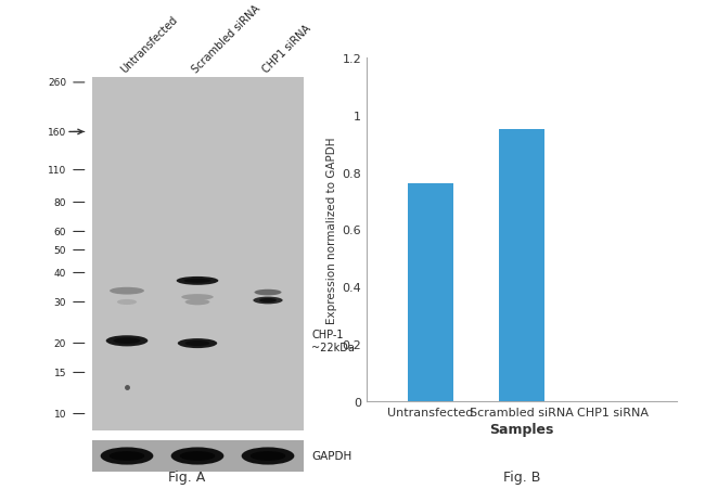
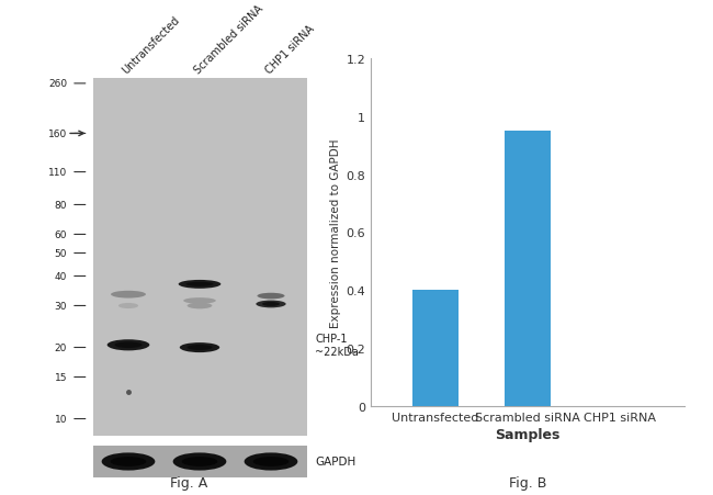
Untransfected: 0.76 -> 0.40
